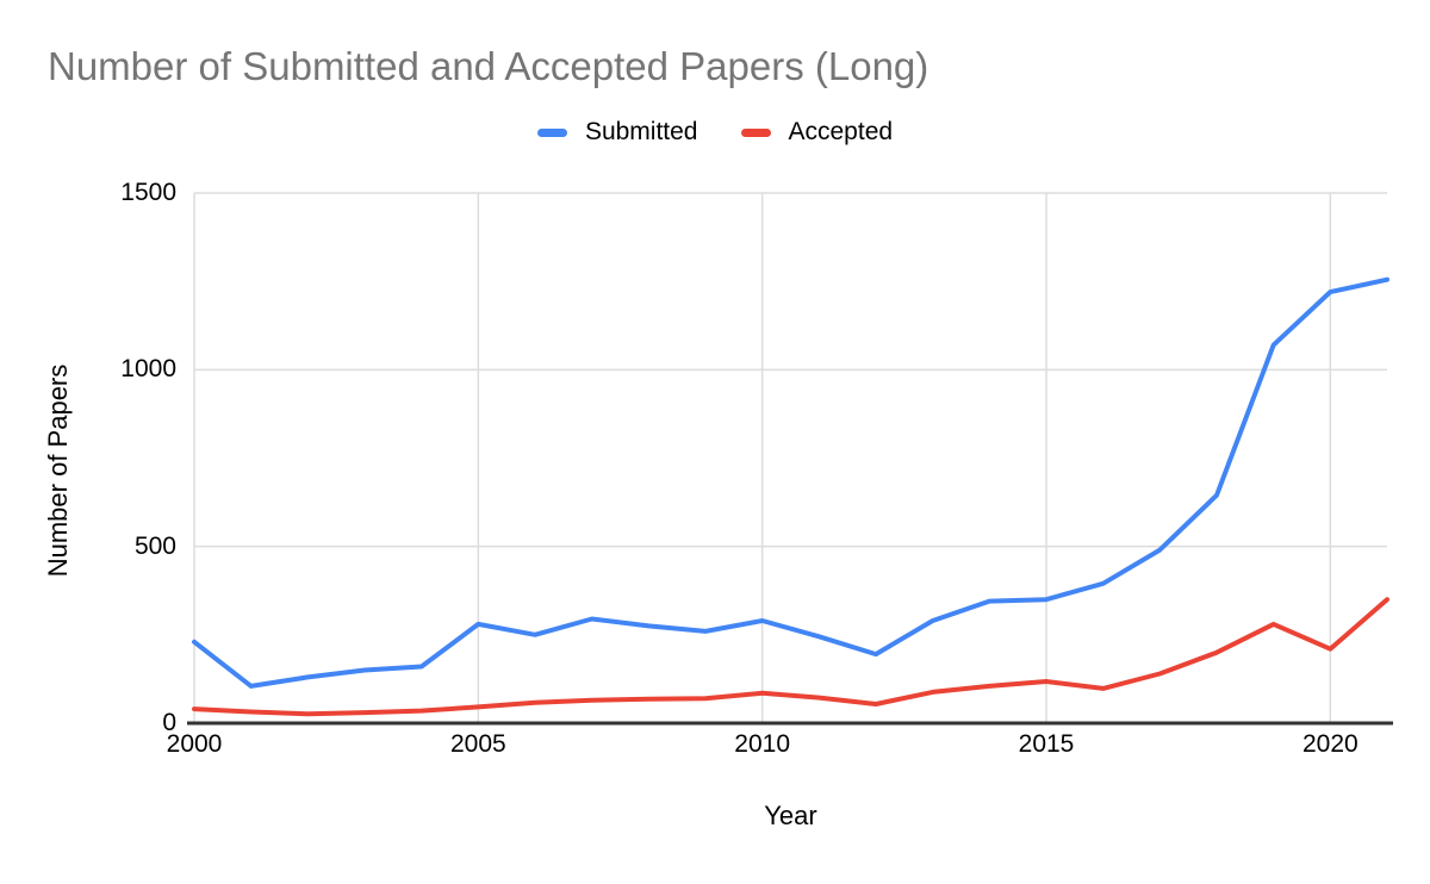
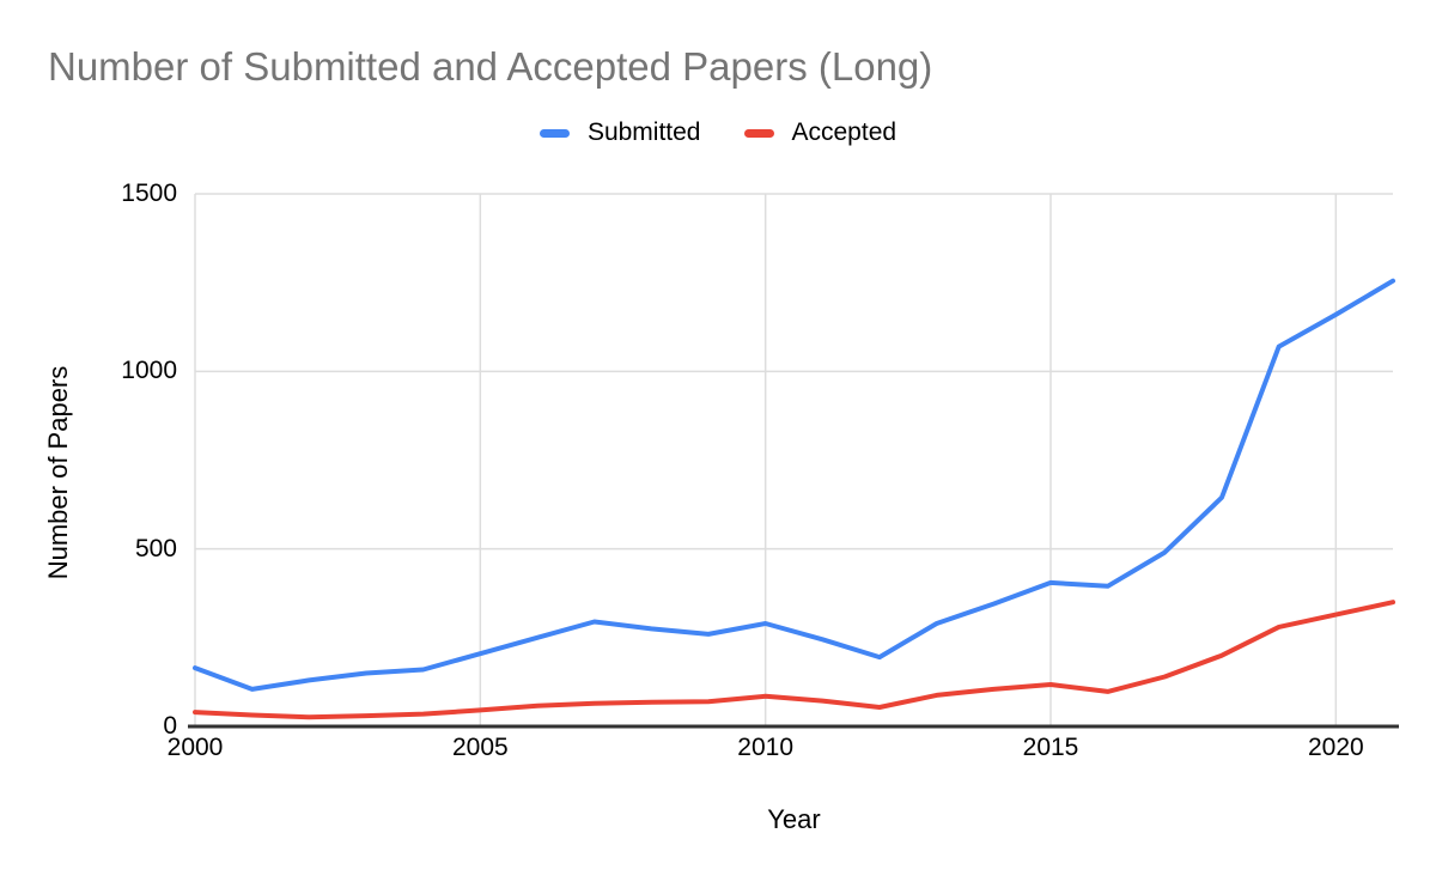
Submitted/2000: 230 -> 160
Submitted/2005: 280 -> 200
Submitted/2015: 350 -> 400
Submitted/2020: 1220 -> 1160
Accepted/2020: 210 -> 320
